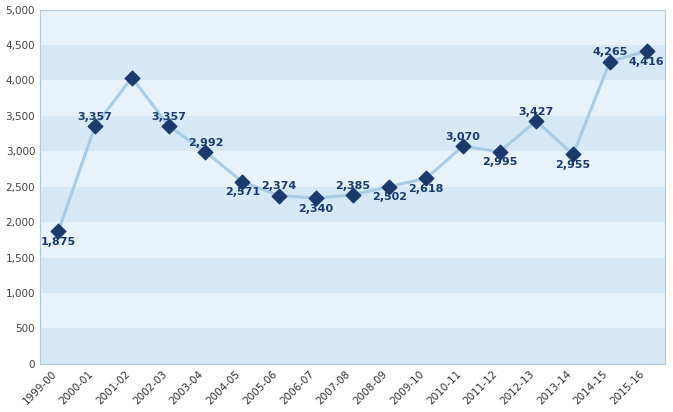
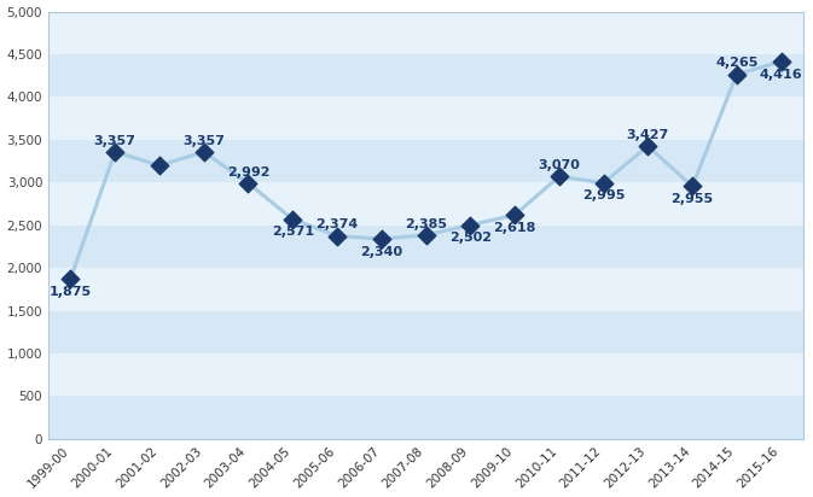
2001-02: 4,040 -> 3,200
